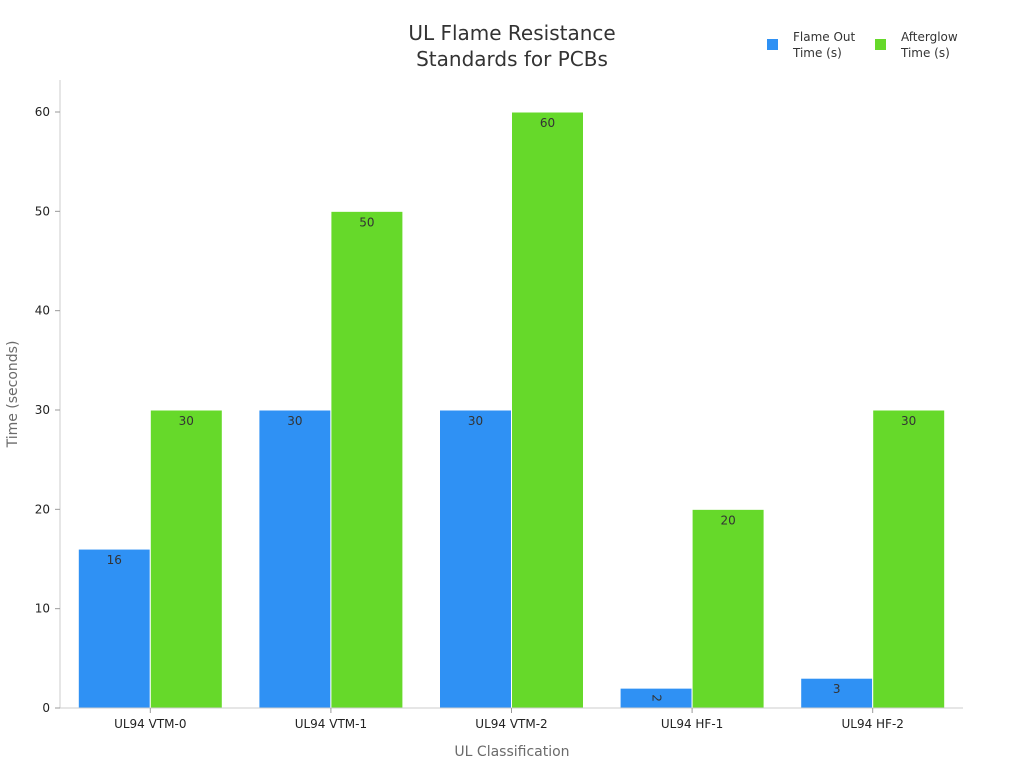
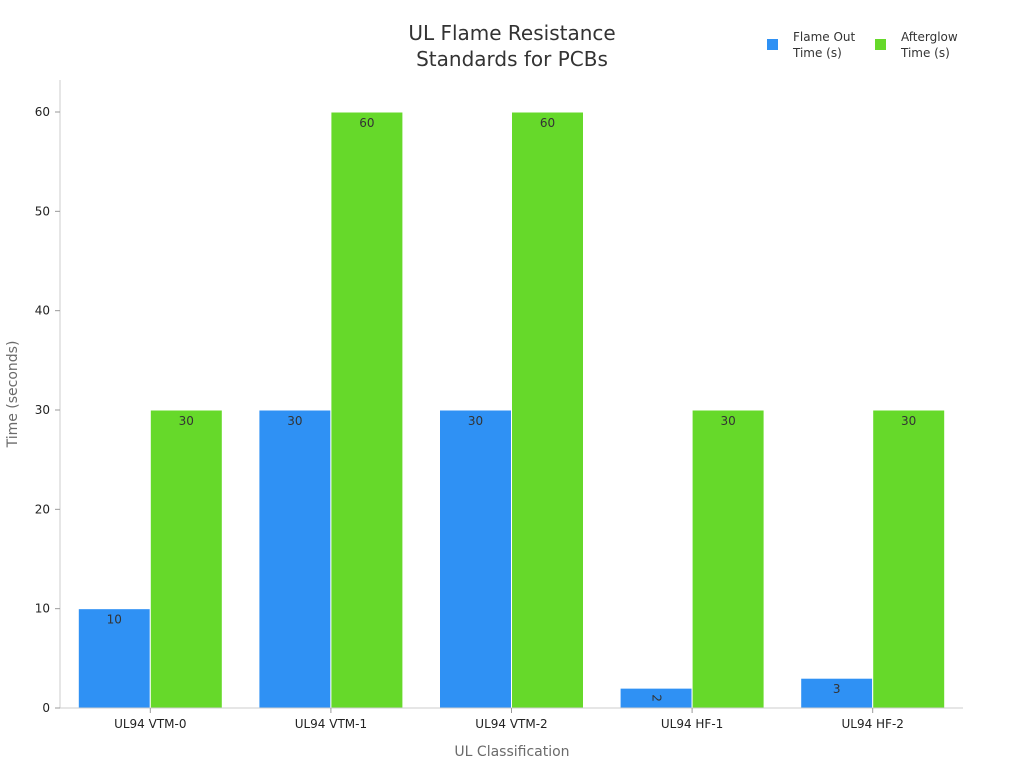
Flame Out Time (s)/UL94 VTM-0: 16 -> 10
Afterglow Time (s)/UL94 VTM-1: 50 -> 60
Afterglow Time (s)/UL94 HF-1: 20 -> 30
